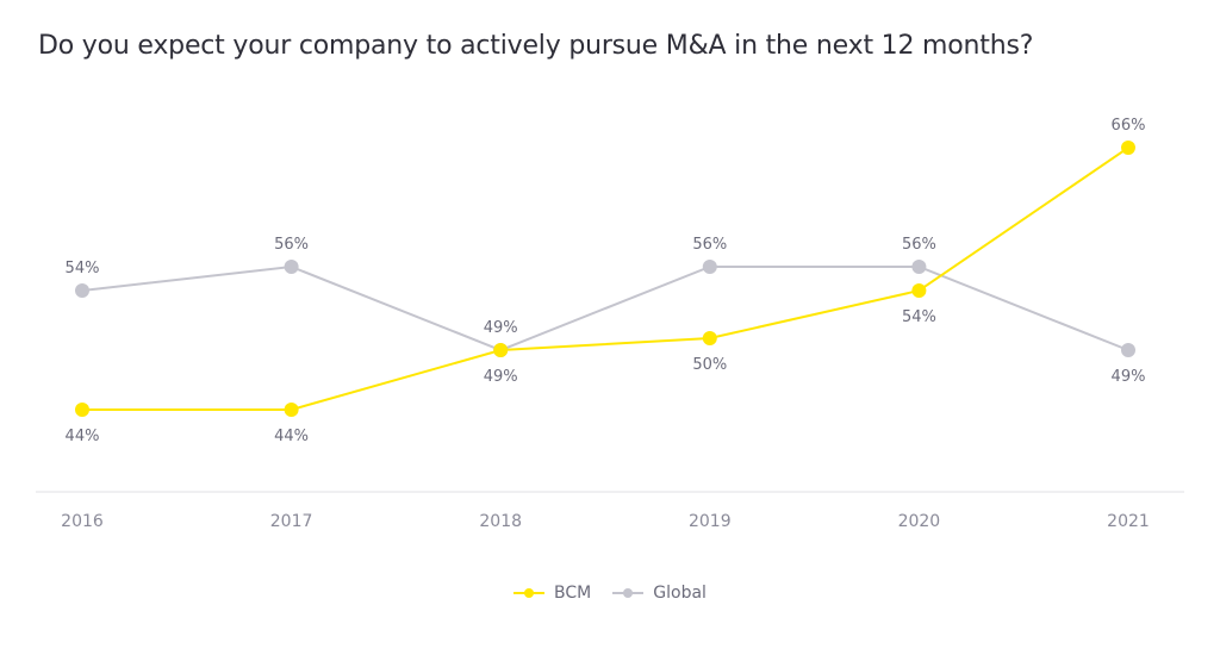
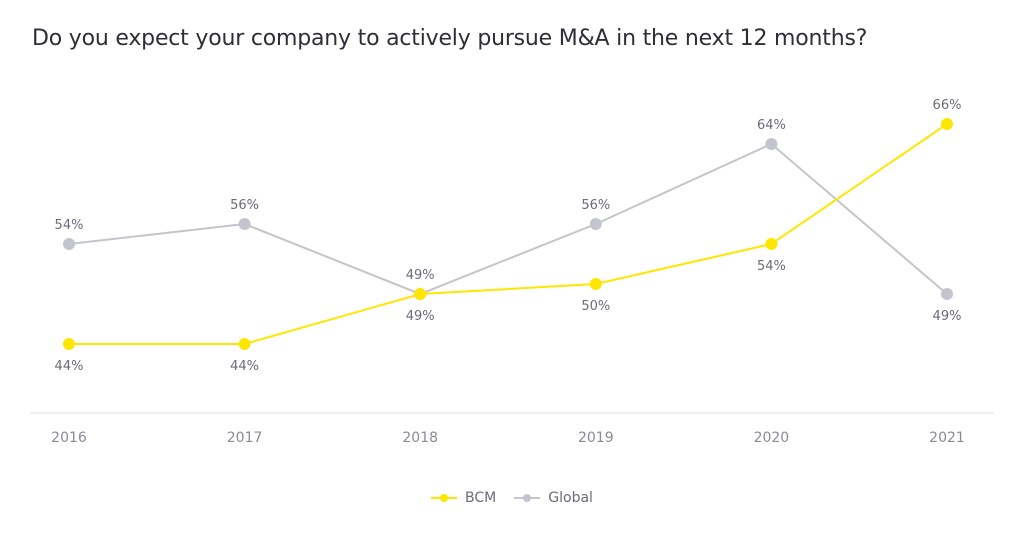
Global/2020: 56% -> 64%
